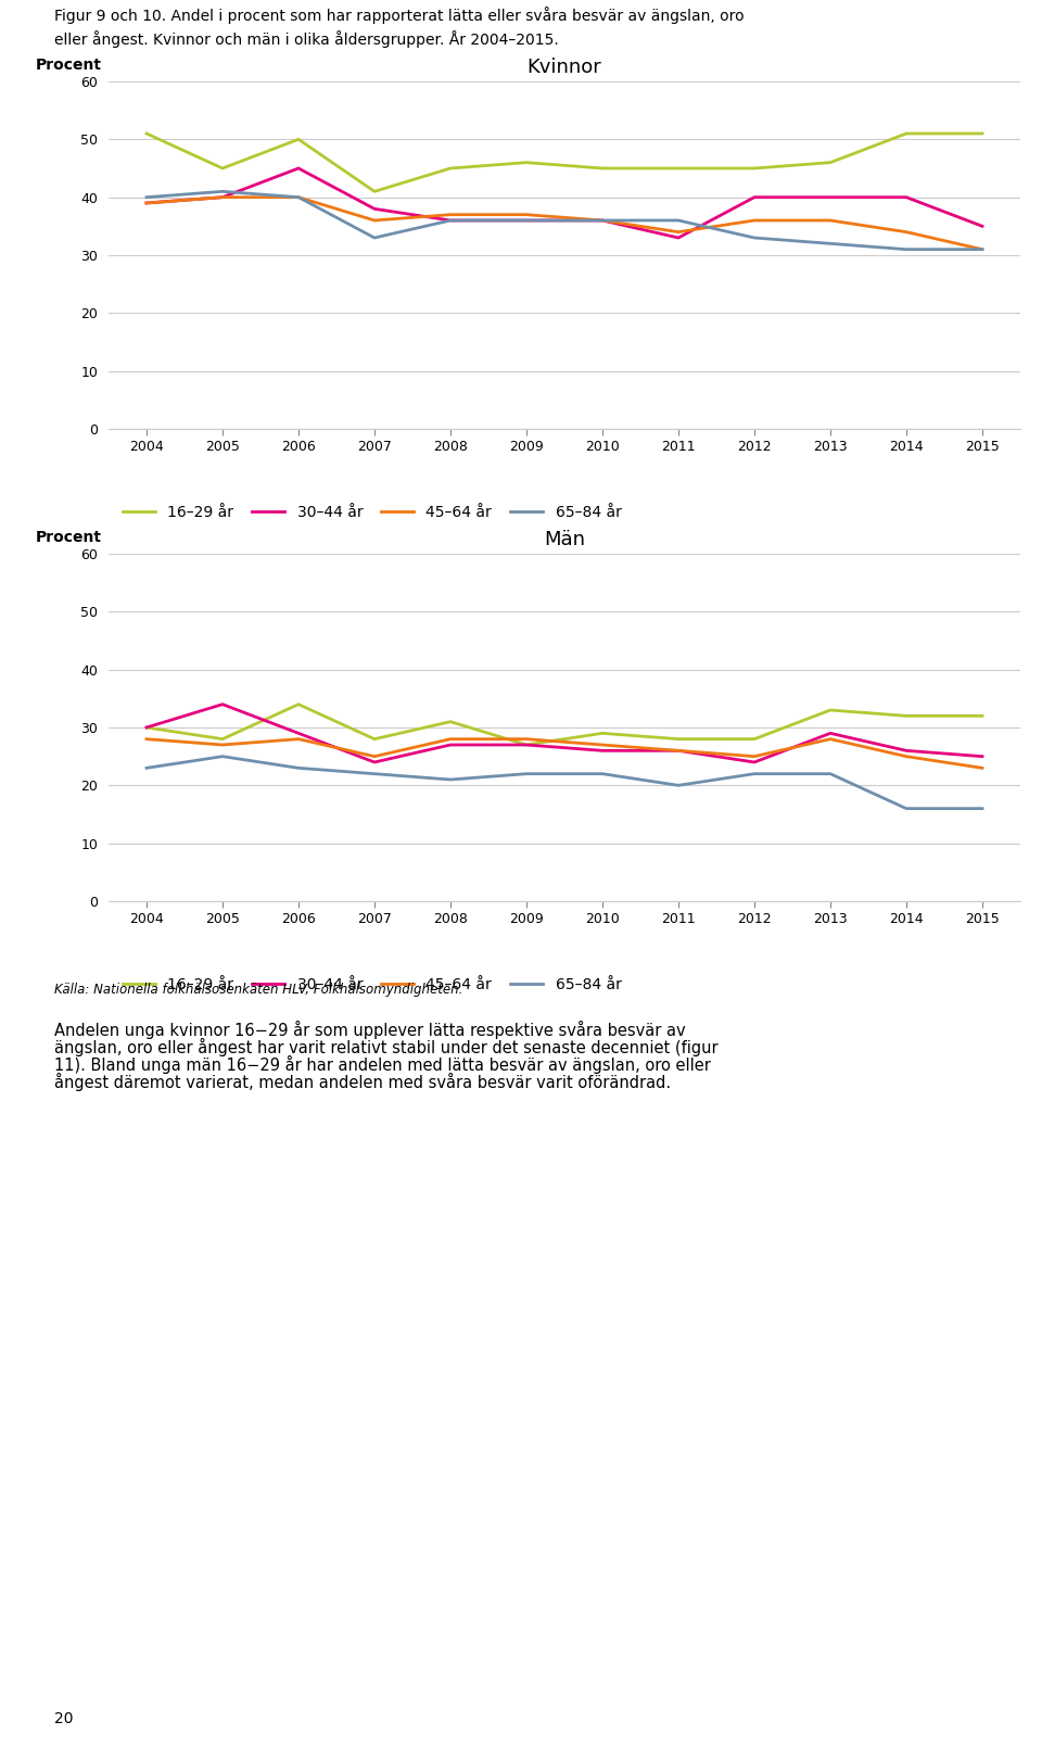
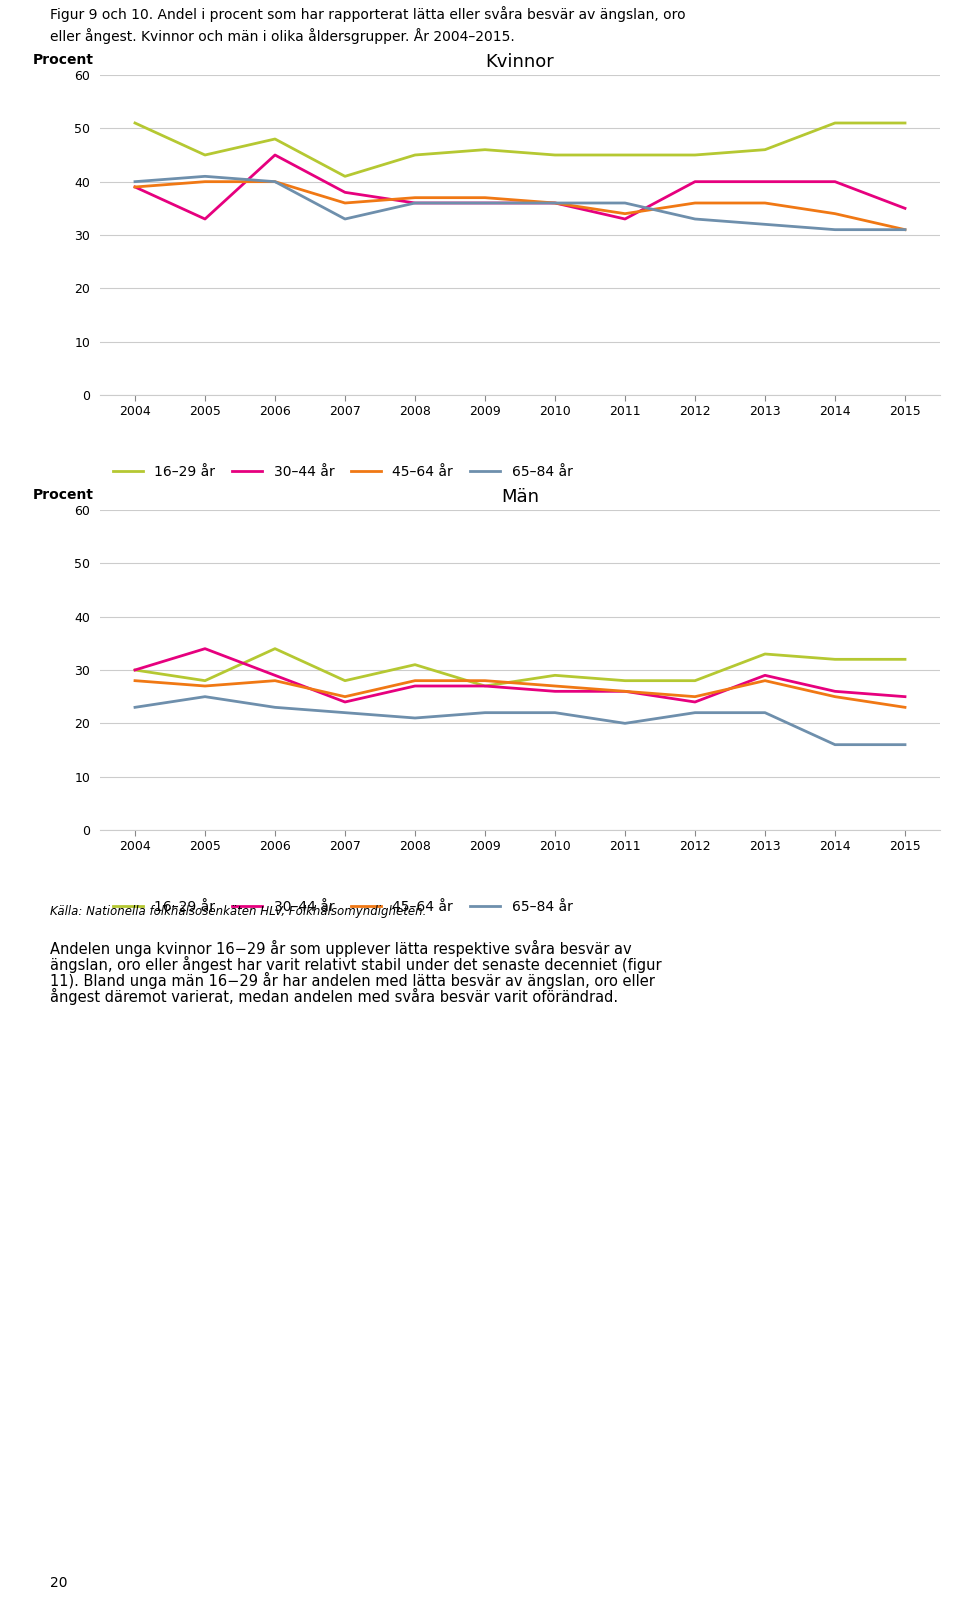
Kvinnor/30–44 år/2005: 40 -> 33
Kvinnor/16–29 år/2006: 50 -> 48
